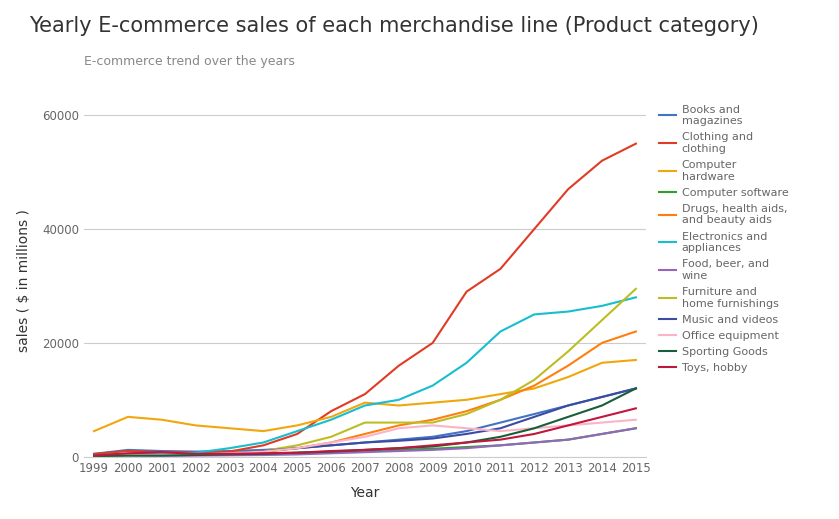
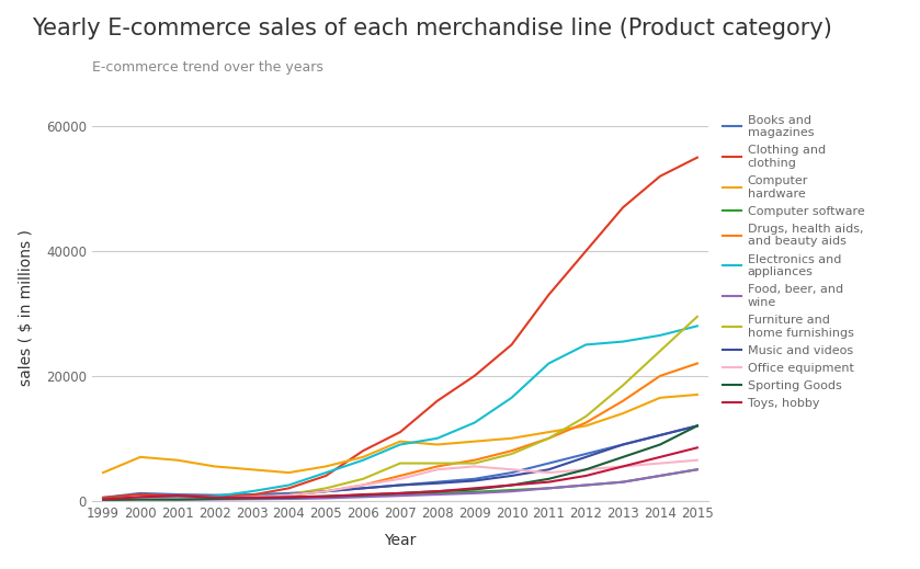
Clothing and clothing/2010: 29000 -> 25000
